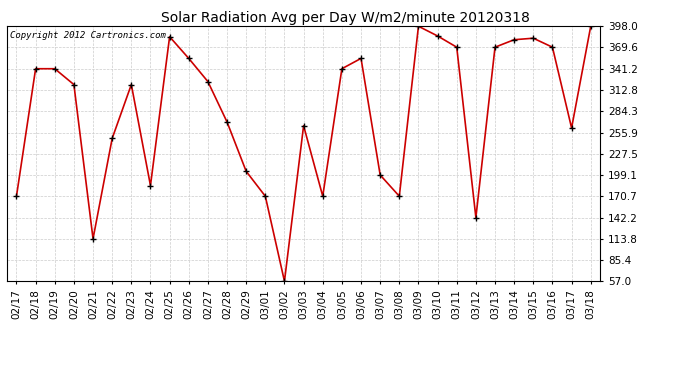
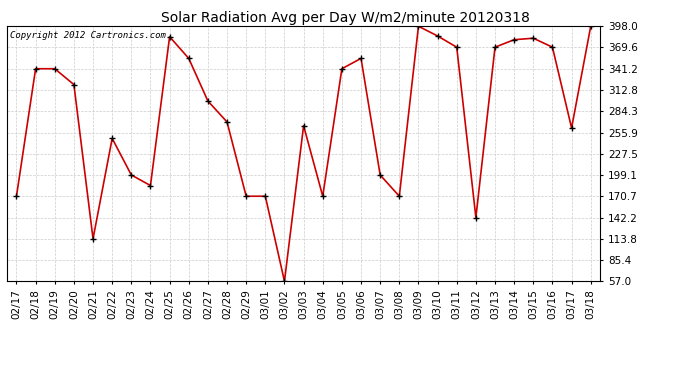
02/23: 320 -> 199
02/27: 324 -> 298
02/29: 204 -> 171
